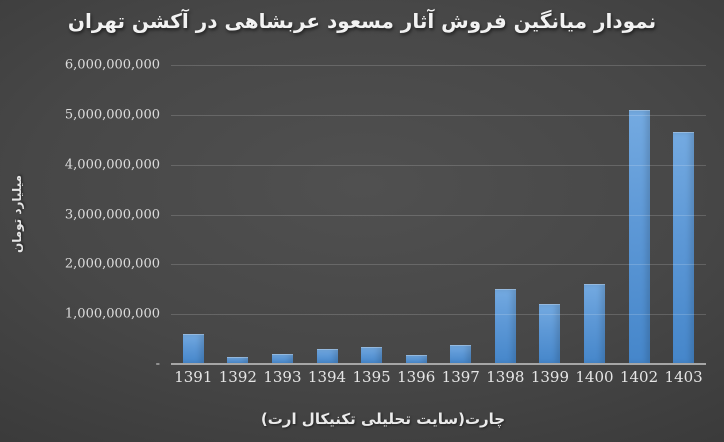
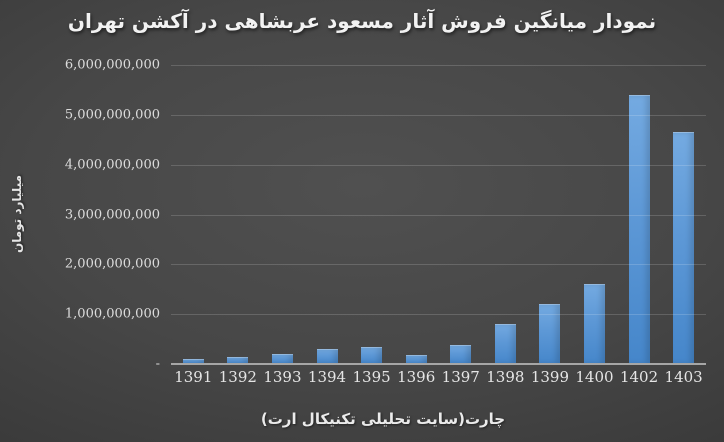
1391: 600000000 -> 100000000
1398: 1500000000 -> 800000000
1402: 5100000000 -> 5400000000
